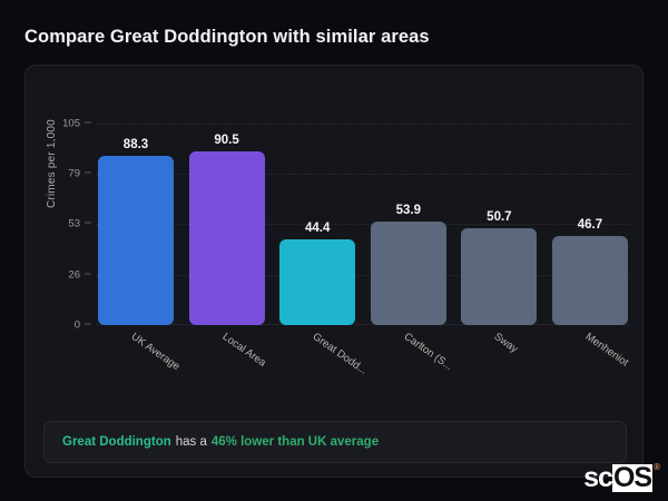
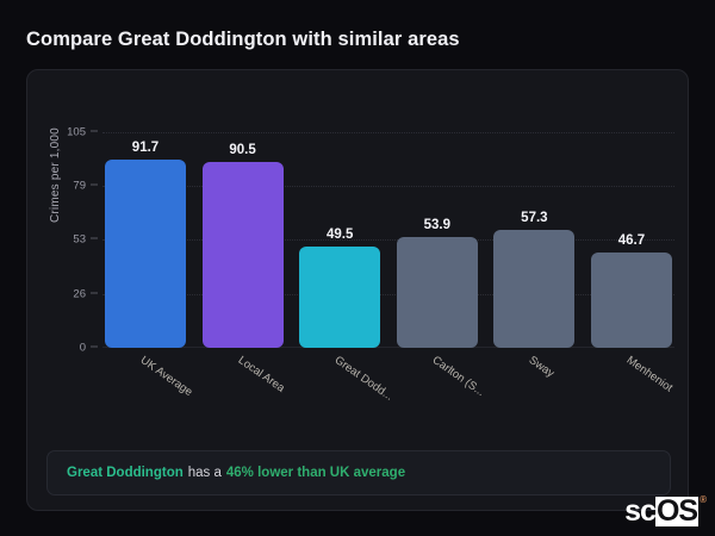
UK Average: 88.3 -> 91.7
Great Dodd...: 44.4 -> 49.5
Sway: 50.7 -> 57.3
